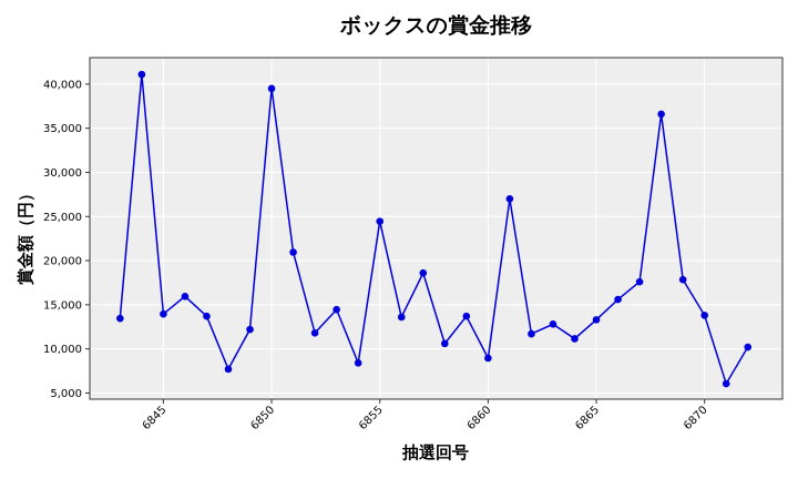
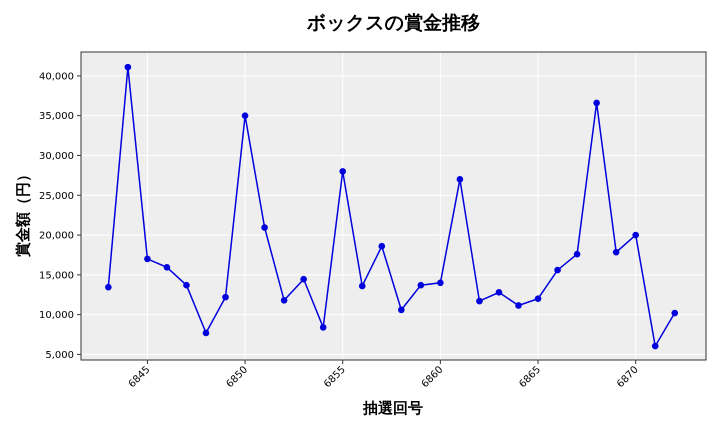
6845: 14000 -> 17000
6850: 40000 -> 35000
6855: 24000 -> 28000
6860: 9000 -> 14000
6865: 13000 -> 12000
6870: 14000 -> 20000
